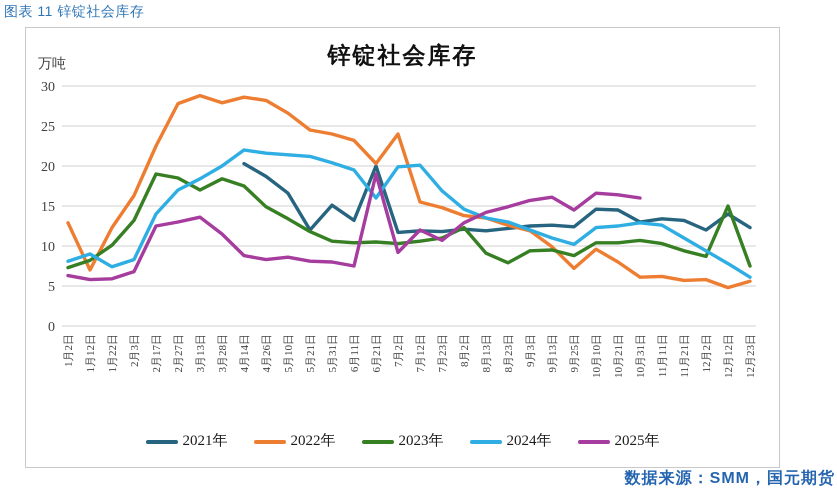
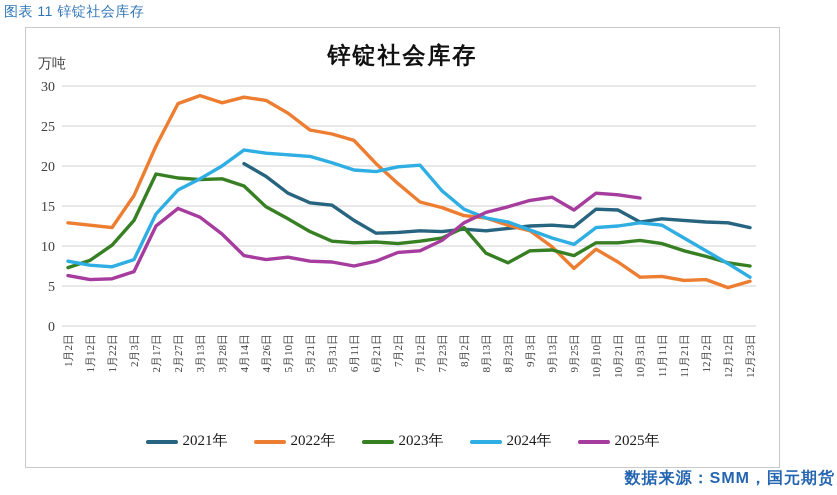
2022年/1月12日: 7 -> 13
2024年/1月12日: 9 -> 8
2025年/2月27日: 13 -> 15
2023年/3月13日: 17 -> 18
2021年/5月21日: 12 -> 15
2021年/6月21日: 20 -> 12
2024年/6月21日: 16 -> 19
2025年/6月21日: 19 -> 8
2022年/7月2日: 24 -> 18
2025年/7月12日: 12 -> 9
2021年/12月2日: 12 -> 13
2021年/12月12日: 14 -> 13
2023年/12月12日: 15 -> 8
